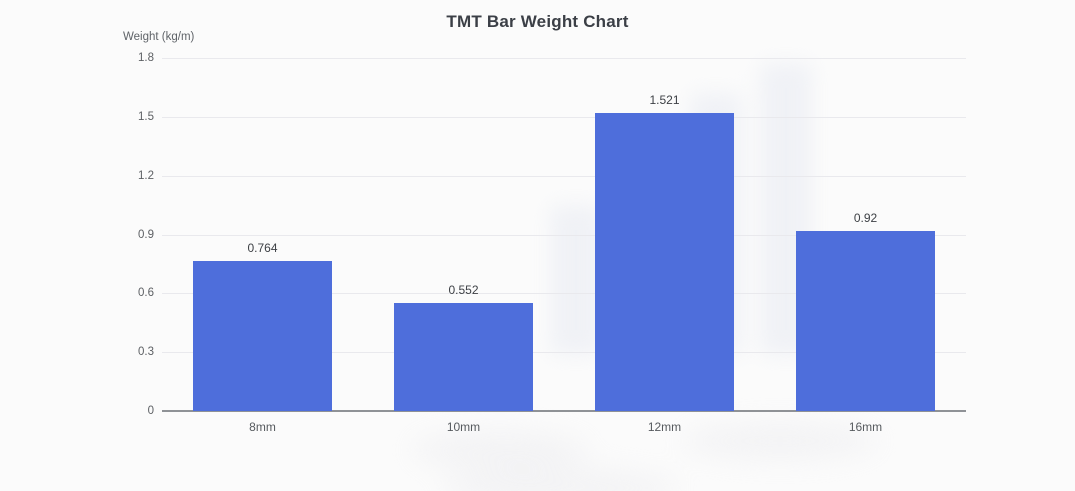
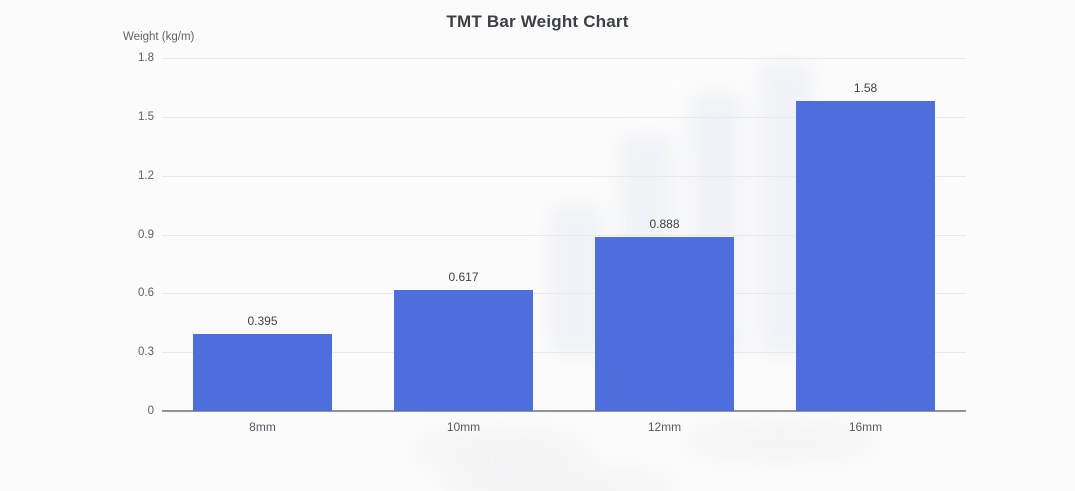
8mm: 0.764 -> 0.395
10mm: 0.552 -> 0.617
12mm: 1.521 -> 0.888
16mm: 0.92 -> 1.58
